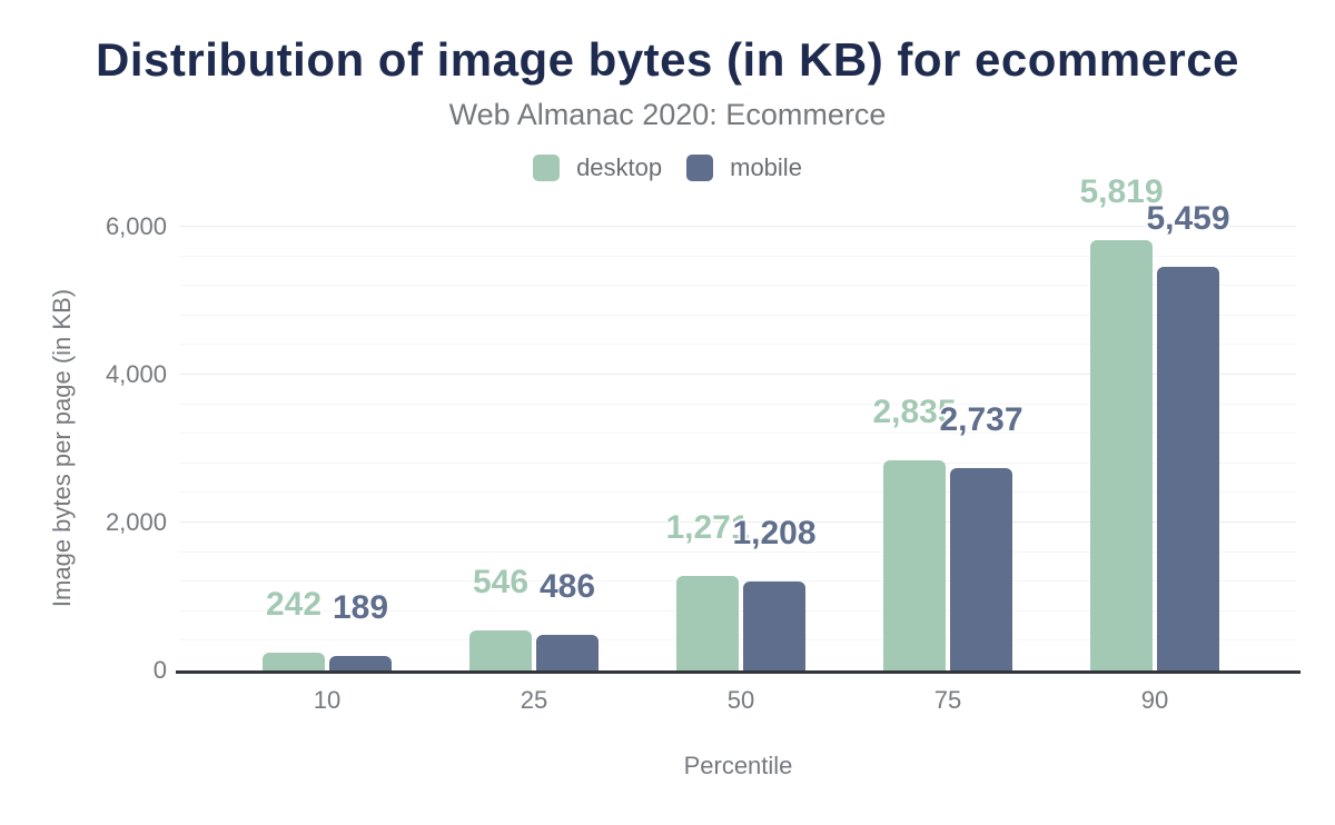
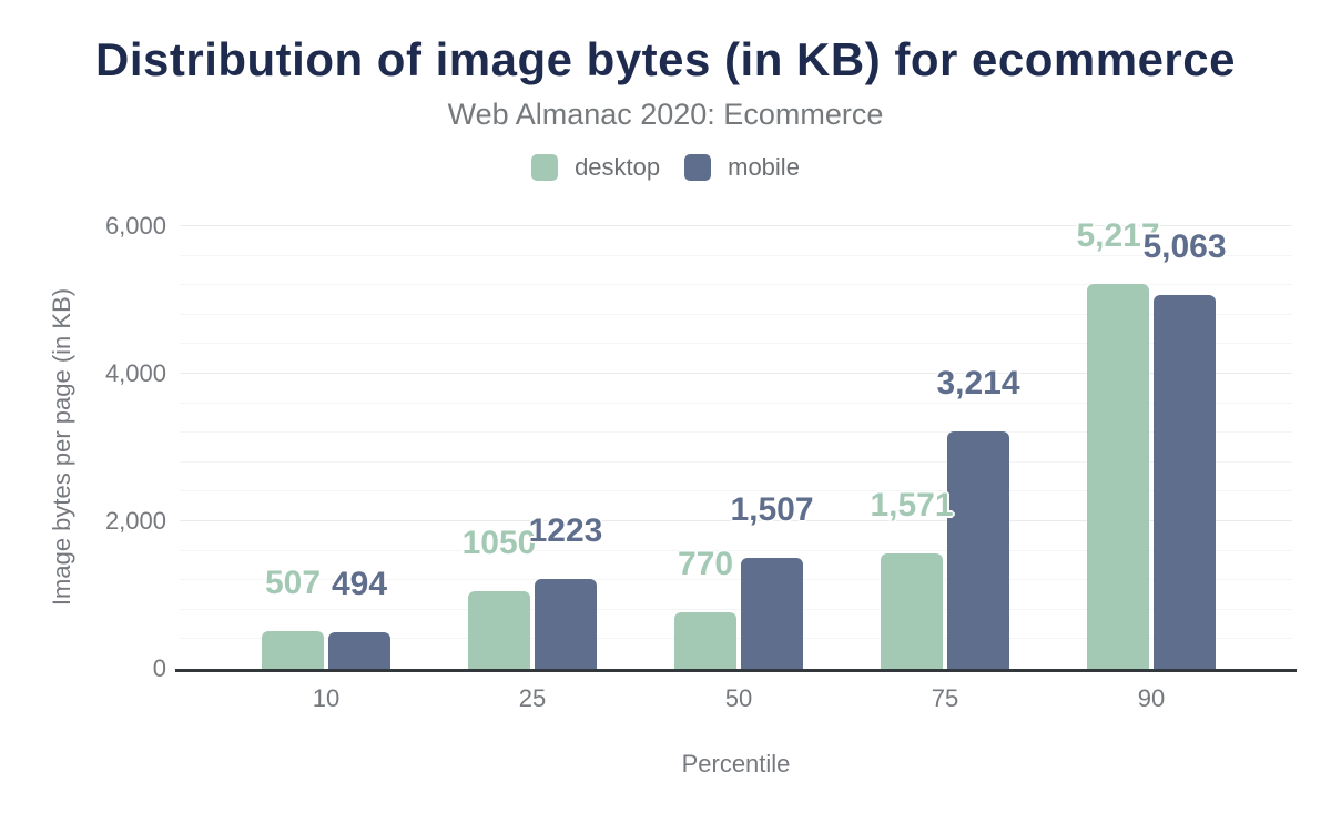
desktop/10: 242 -> 507
mobile/10: 189 -> 494
desktop/25: 546 -> 1050
mobile/25: 486 -> 1223
desktop/50: 1,271 -> 770
mobile/50: 1,208 -> 1,507
desktop/75: 2,835 -> 1,571
mobile/75: 2,737 -> 3,214
desktop/90: 5,819 -> 5,217
mobile/90: 5,459 -> 5,063
